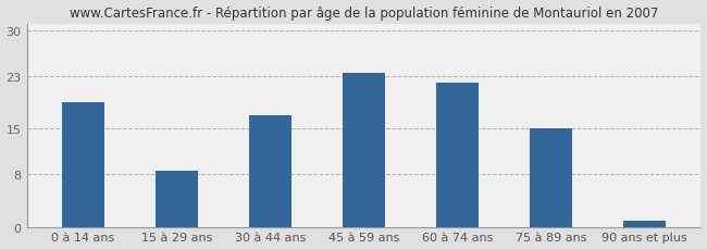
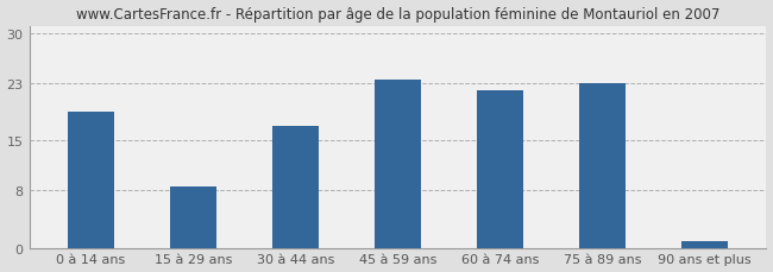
75 à 89 ans: 15.0 -> 23.0
